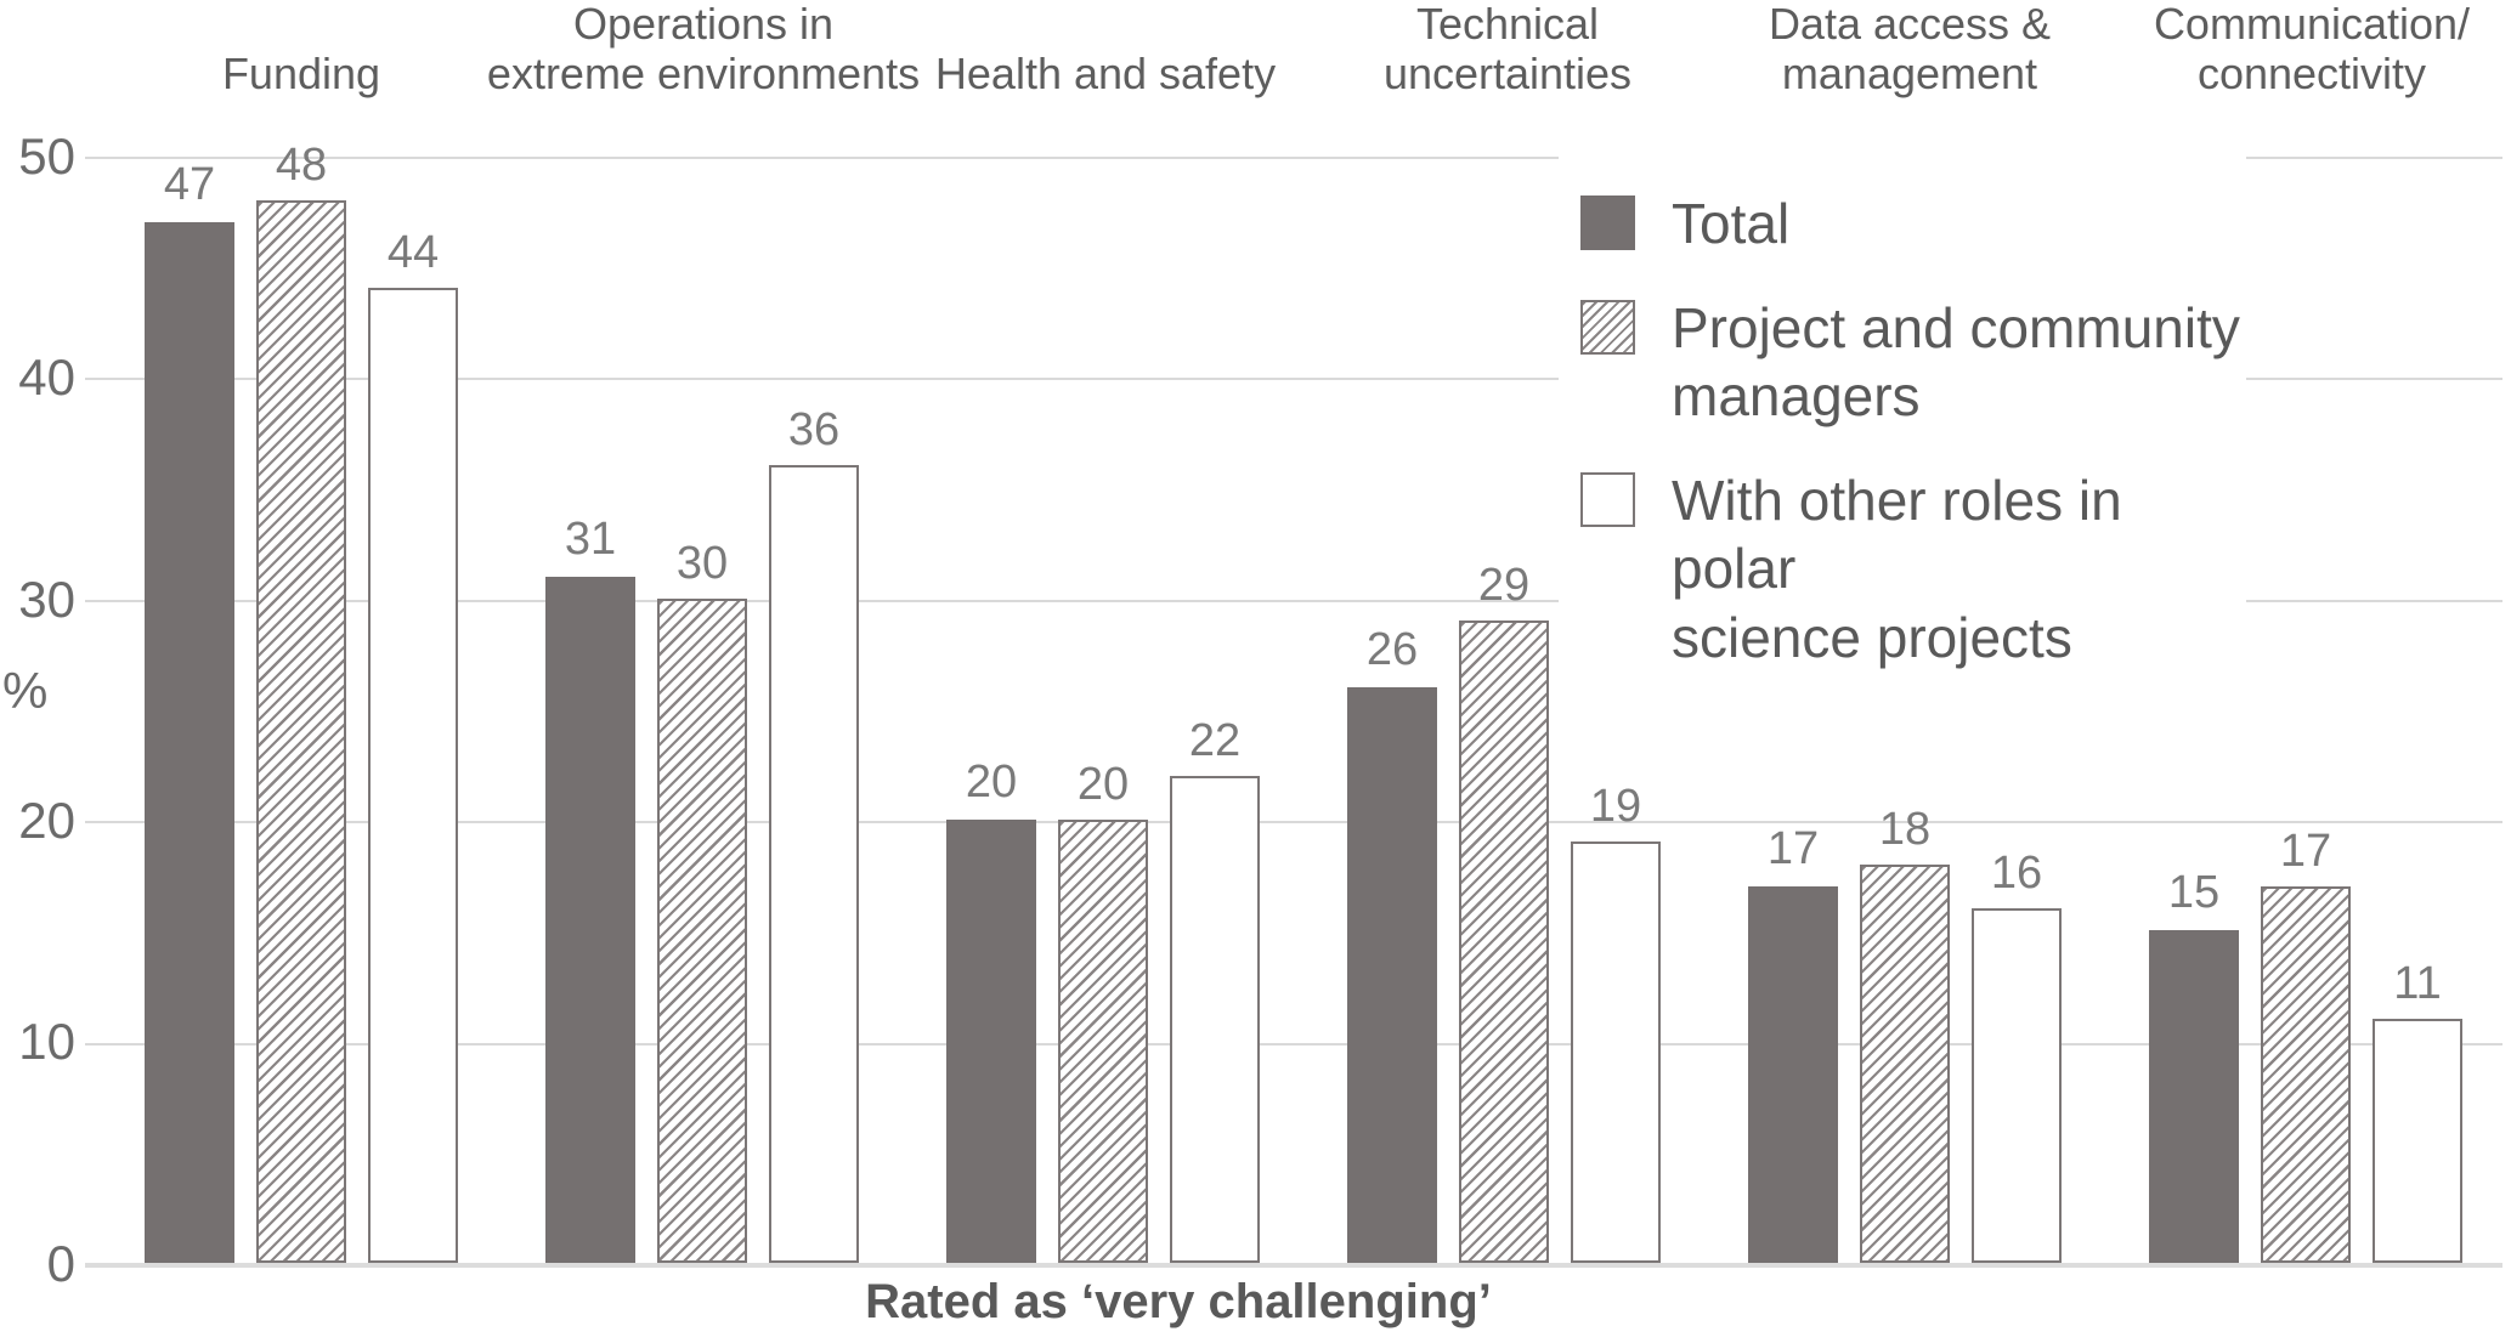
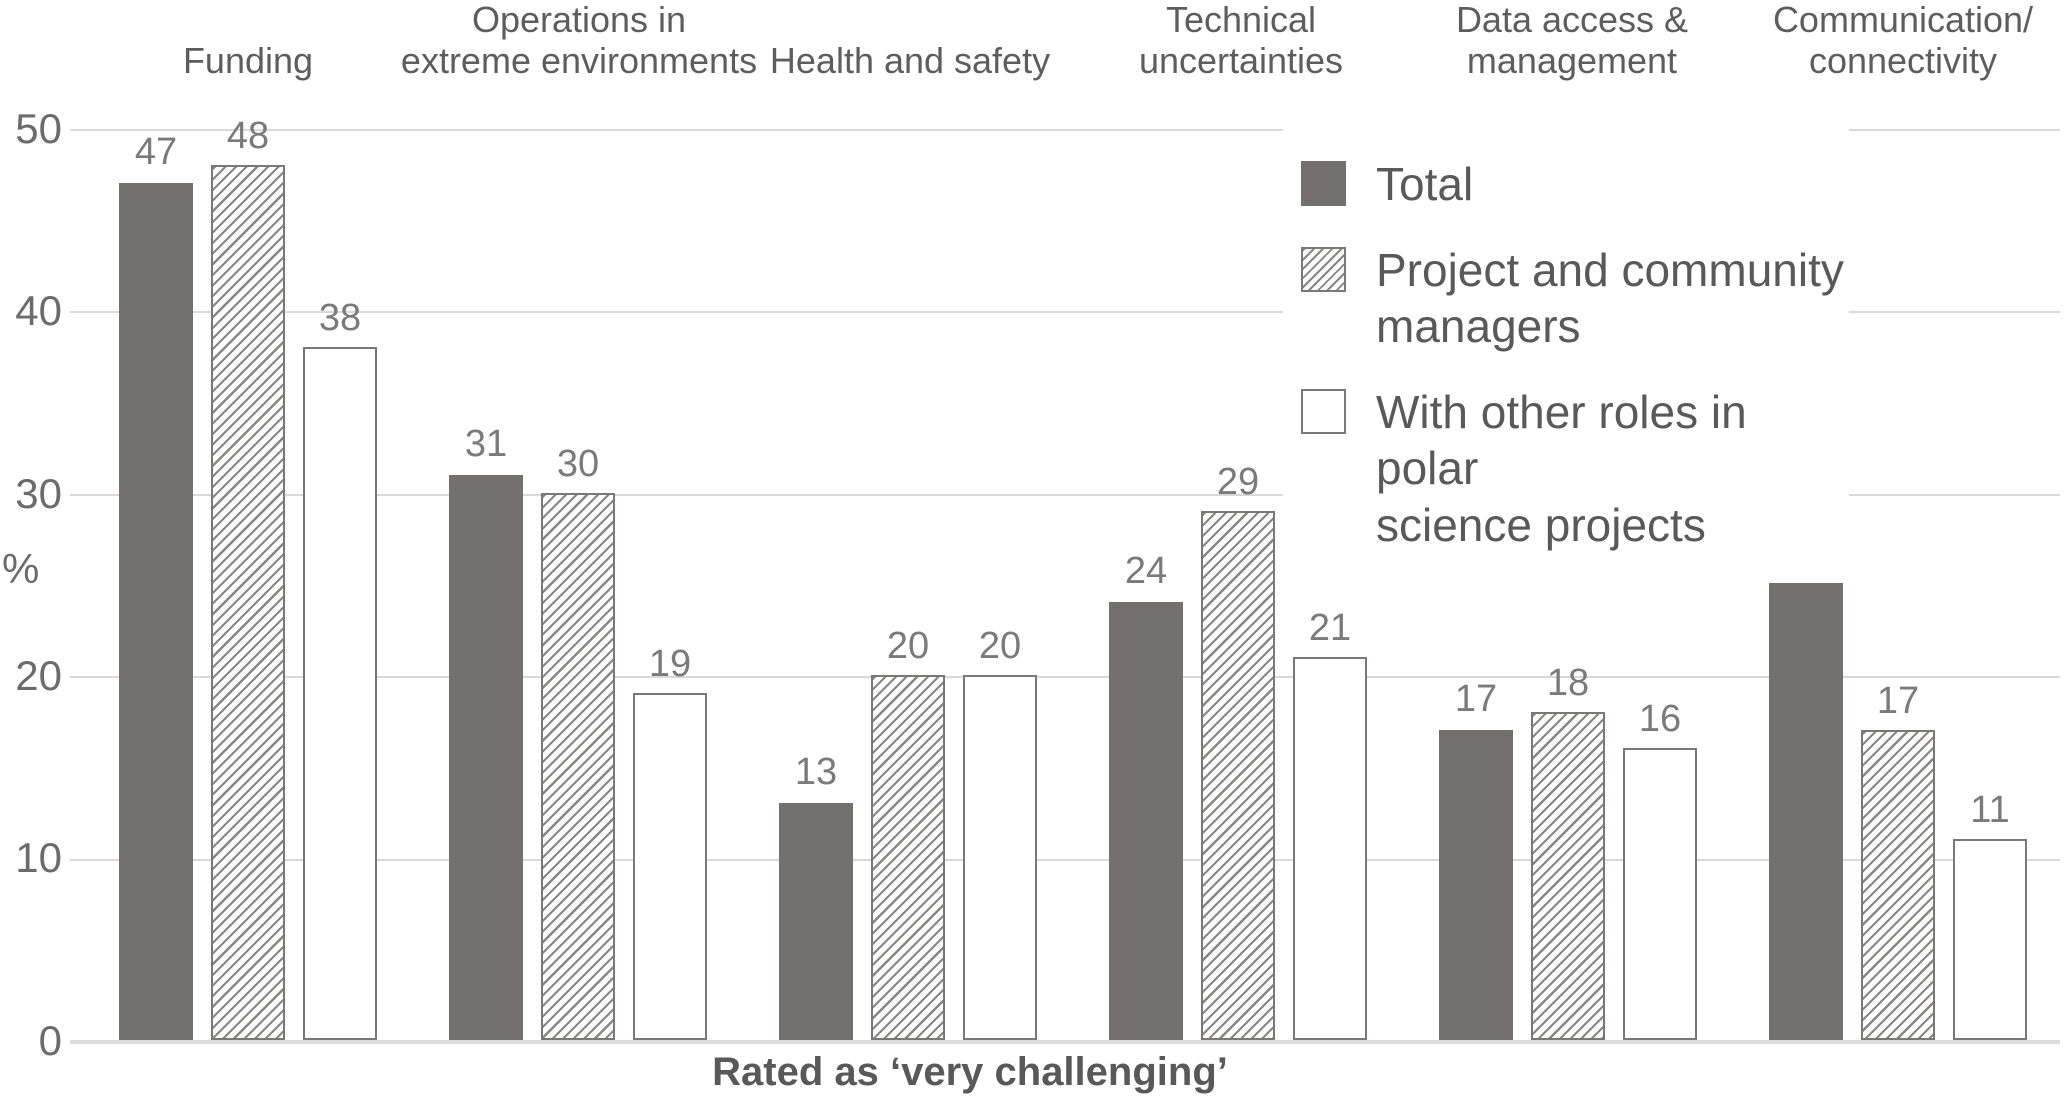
With other roles in polar science projects/Funding: 44 -> 38
With other roles in polar science projects/Operations in extreme environments: 36 -> 19
Total/Health and safety: 20 -> 13
With other roles in polar science projects/Health and safety: 22 -> 20
Total/Technical uncertainties: 26 -> 24
With other roles in polar science projects/Technical uncertainties: 19 -> 21
Total/Communication/ connectivity: 15 -> 29
